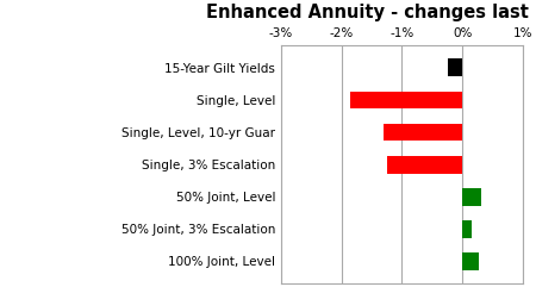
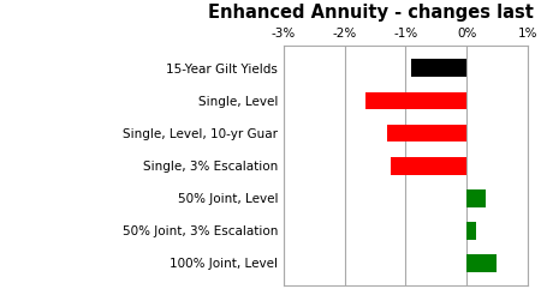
15-Year Gilt Yields: -0.25% -> -0.92%
Single, Level: -1.85% -> -1.66%
100% Joint, Level: 0.28% -> 0.48%
